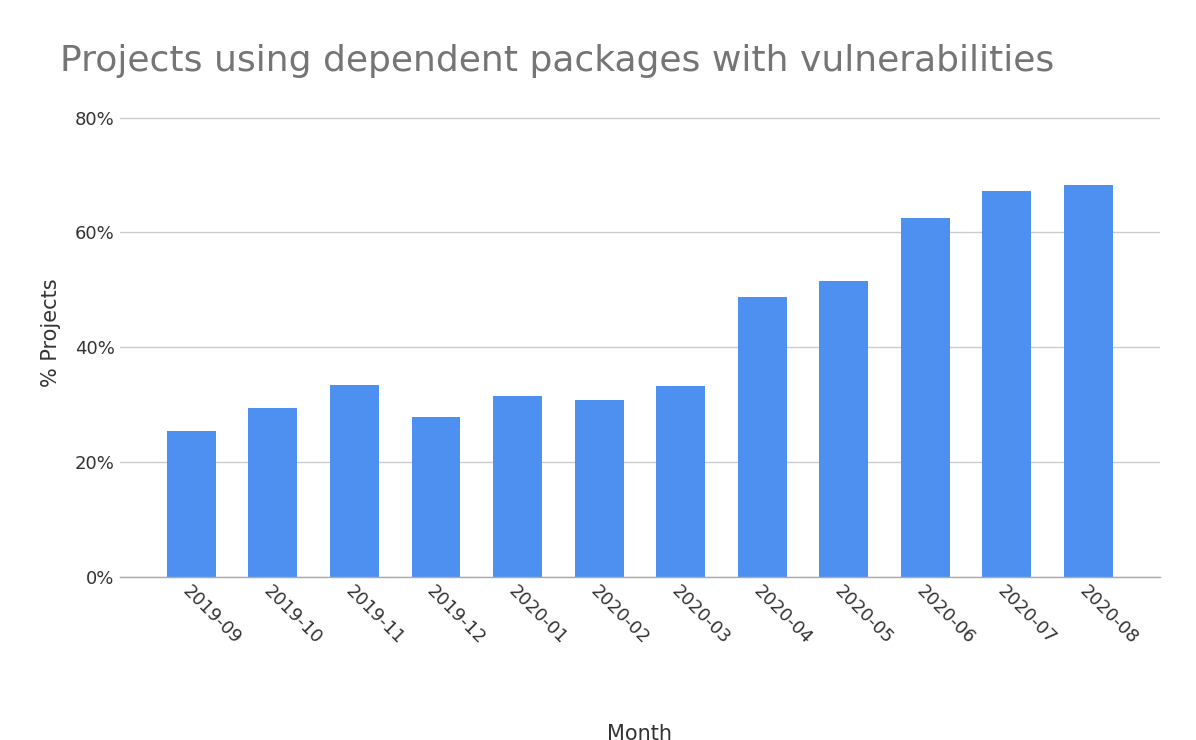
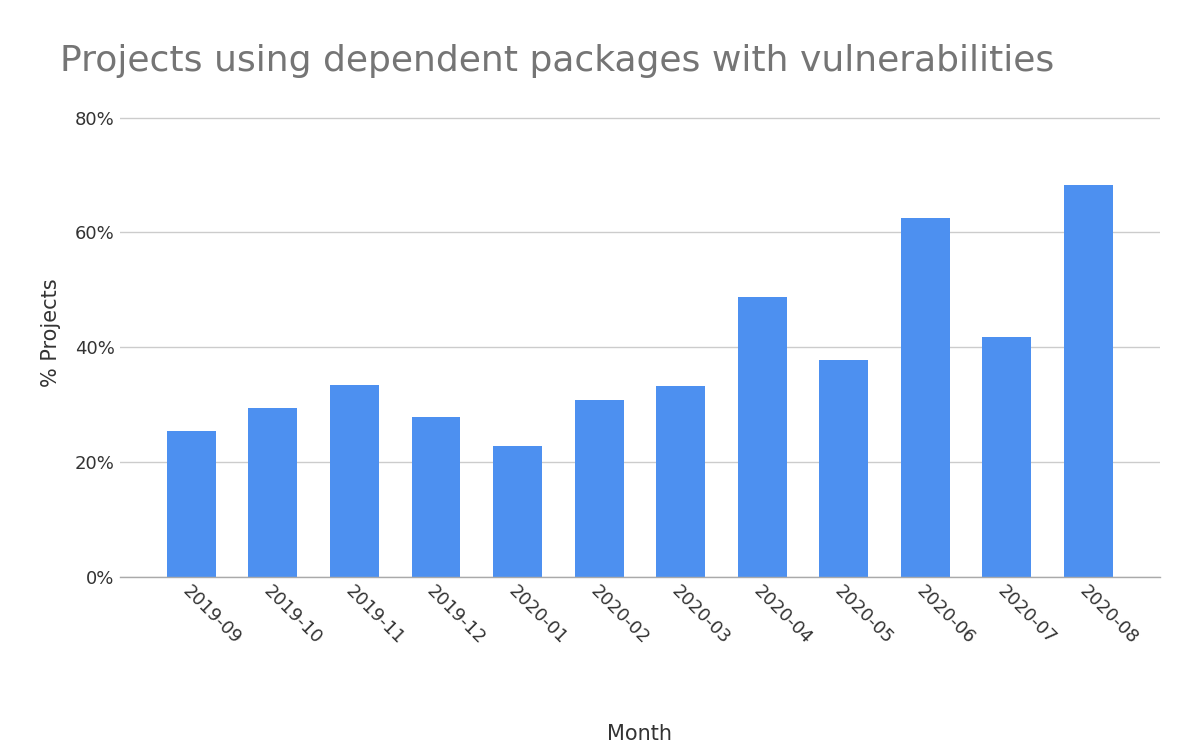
2020-01: 31.5% -> 22.8%
2020-05: 51.5% -> 37.8%
2020-07: 67.3% -> 41.8%
